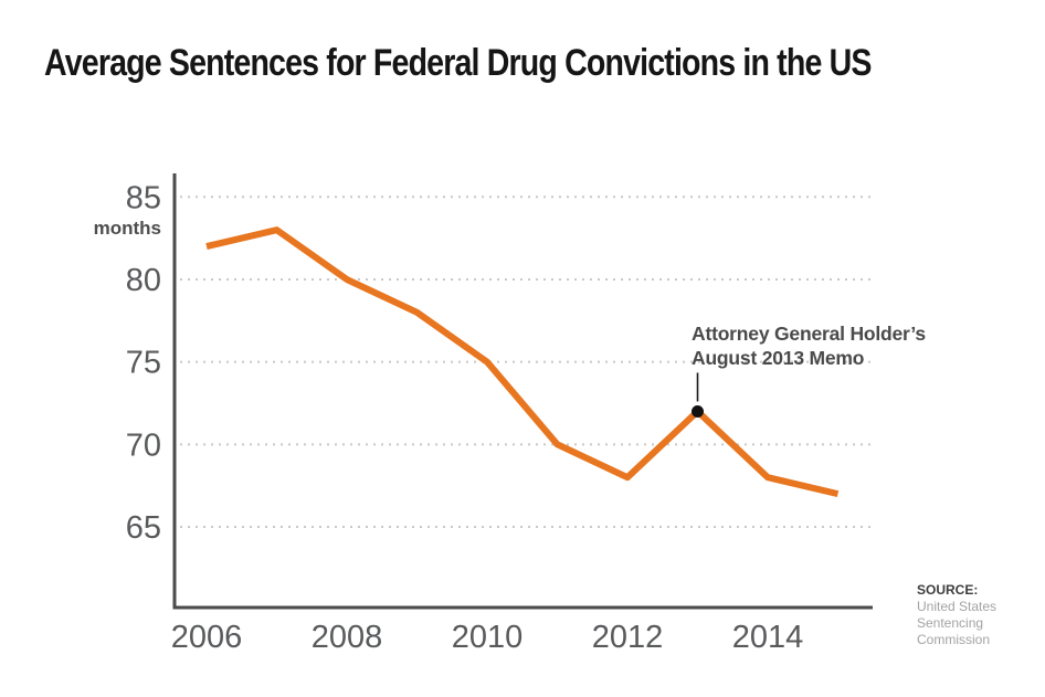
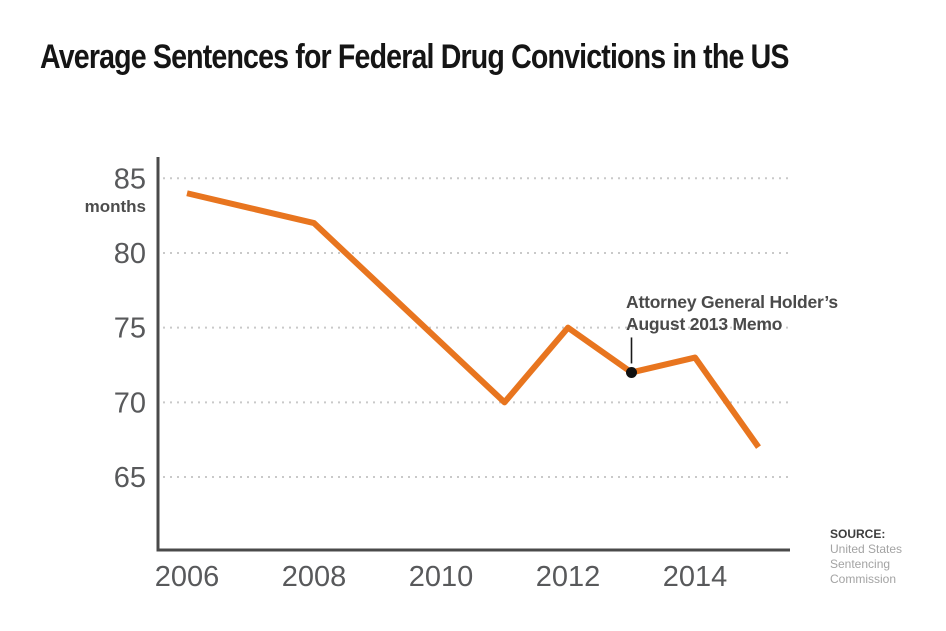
2006: 82 -> 84
2008: 80 -> 82
2010: 75 -> 74
2012: 68 -> 75
2014: 68 -> 73
